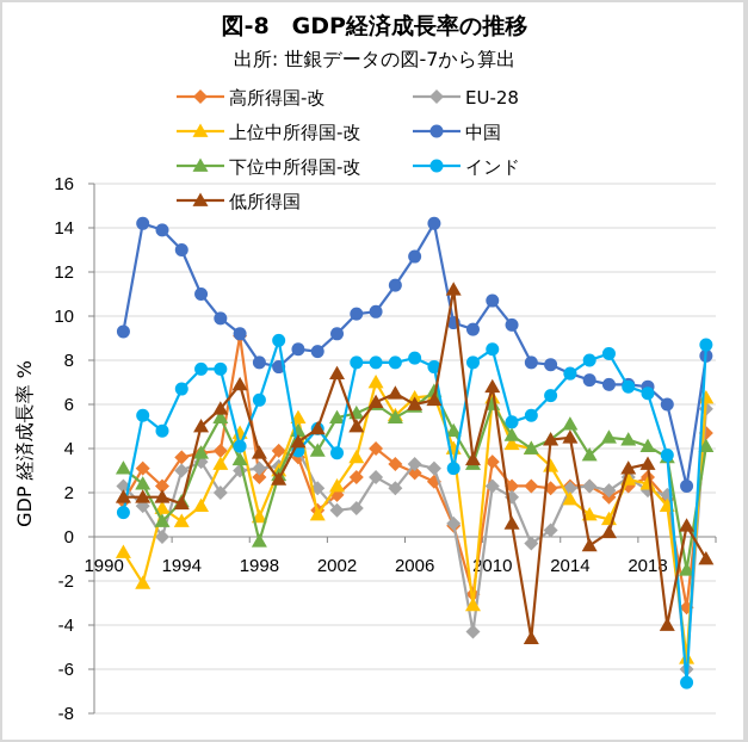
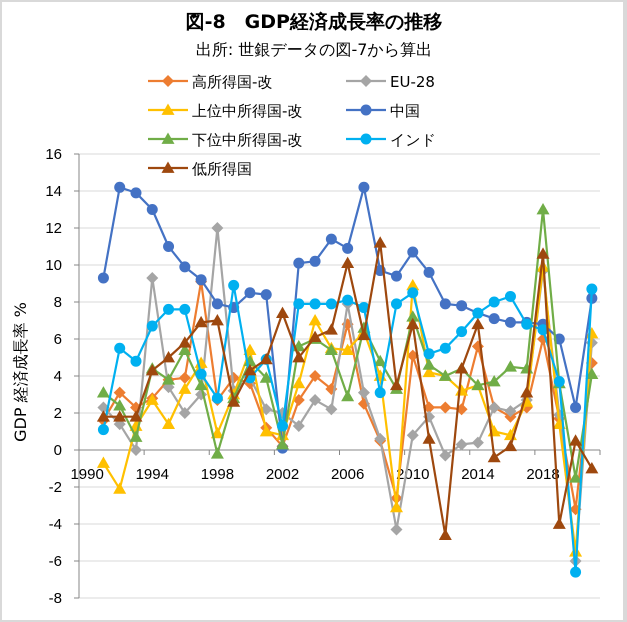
高所得国-改/1994: 3.6 -> 2.8
EU-28/1994: 3.0 -> 9.3
上位中所得国-改/1994: 0.7 -> 2.7
下位中所得国-改/1994: 1.6 -> 4.4
低所得国/1994: 1.5 -> 4.3
EU-28/1998: 3.1 -> 12.0
インド/1998: 6.2 -> 2.8
低所得国/1998: 3.8 -> 7.0
高所得国-改/2002: 1.9 -> 0.2
EU-28/2002: 1.2 -> 2.0
上位中所得国-改/2002: 2.3 -> 0.8
中国/2002: 9.2 -> 0.1
下位中所得国-改/2002: 5.4 -> 0.3
インド/2002: 3.8 -> 1.3
高所得国-改/2006: 2.9 -> 6.8
EU-28/2006: 3.3 -> 7.9
上位中所得国-改/2006: 6.3 -> 5.4
中国/2006: 12.7 -> 10.9
下位中所得国-改/2006: 5.9 -> 2.9
低所得国/2006: 6.0 -> 10.1
高所得国-改/2010: 3.4 -> 5.1
EU-28/2010: 2.3 -> 0.8
上位中所得国-改/2010: 6.3 -> 8.9
下位中所得国-改/2010: 6.0 -> 7.2
高所得国-改/2014: 2.3 -> 5.6
EU-28/2014: 2.2 -> 0.4
上位中所得国-改/2014: 1.7 -> 3.5
下位中所得国-改/2014: 5.1 -> 3.5
低所得国/2014: 4.5 -> 6.8
高所得国-改/2018: 2.7 -> 6.0
EU-28/2018: 2.1 -> 9.7
上位中所得国-改/2018: 2.4 -> 9.9
下位中所得国-改/2018: 4.1 -> 13.0
低所得国/2018: 3.3 -> 10.6
